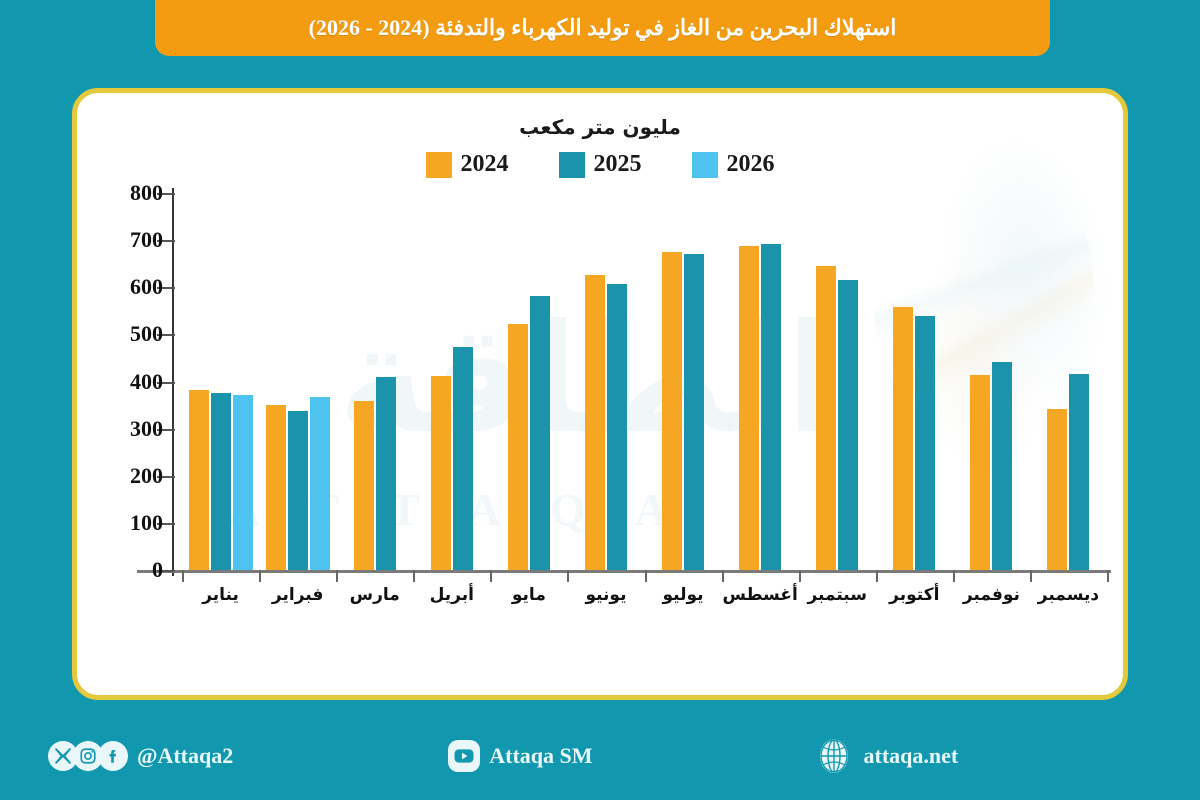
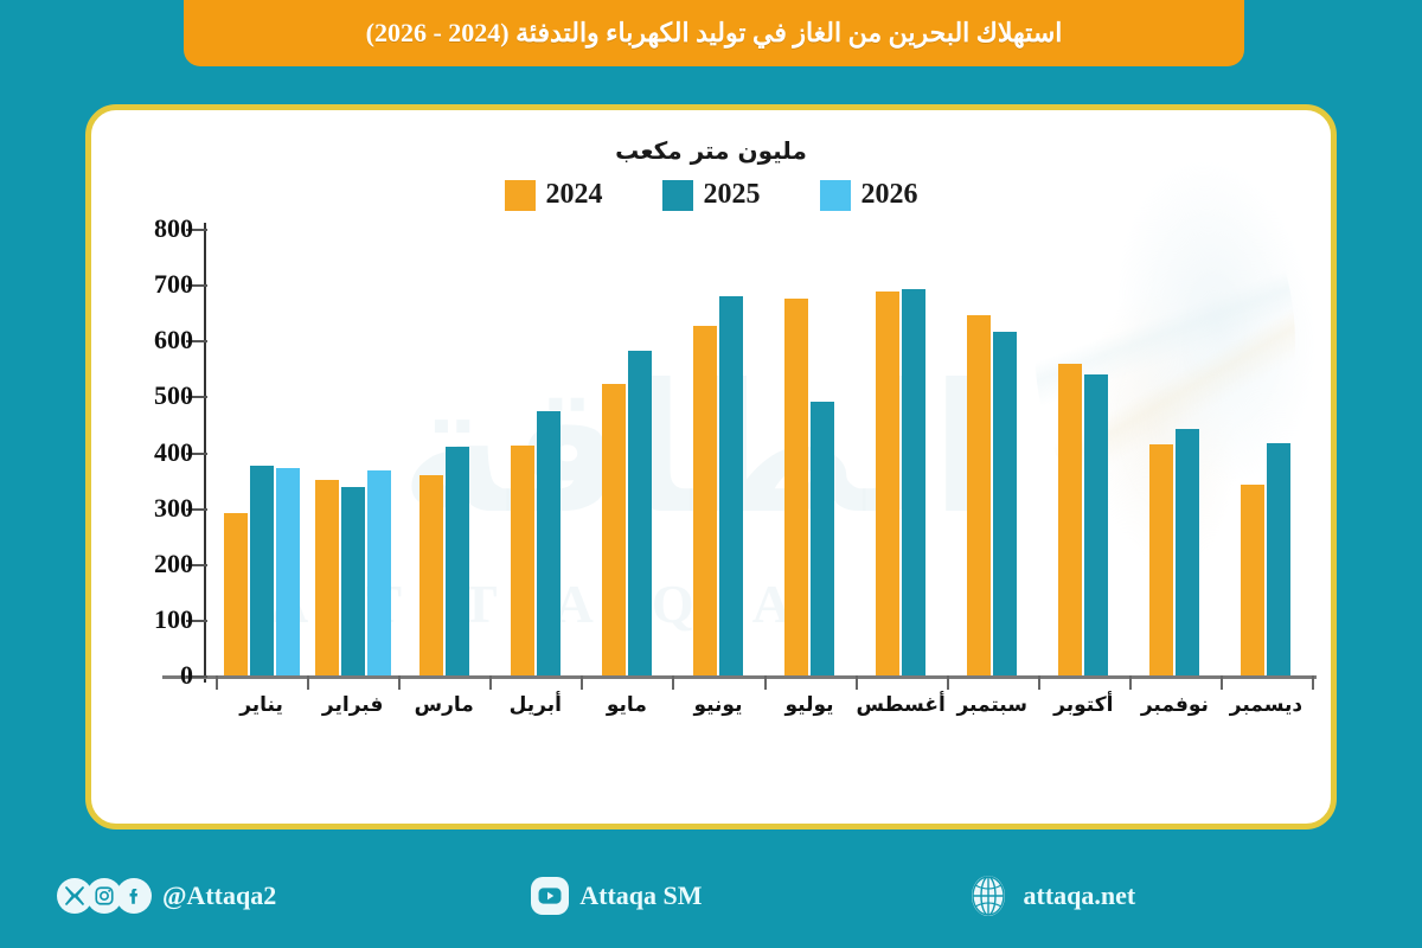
2024/يناير: 380 -> 290
2025/يونيو: 610 -> 680
2025/يوليو: 670 -> 490
